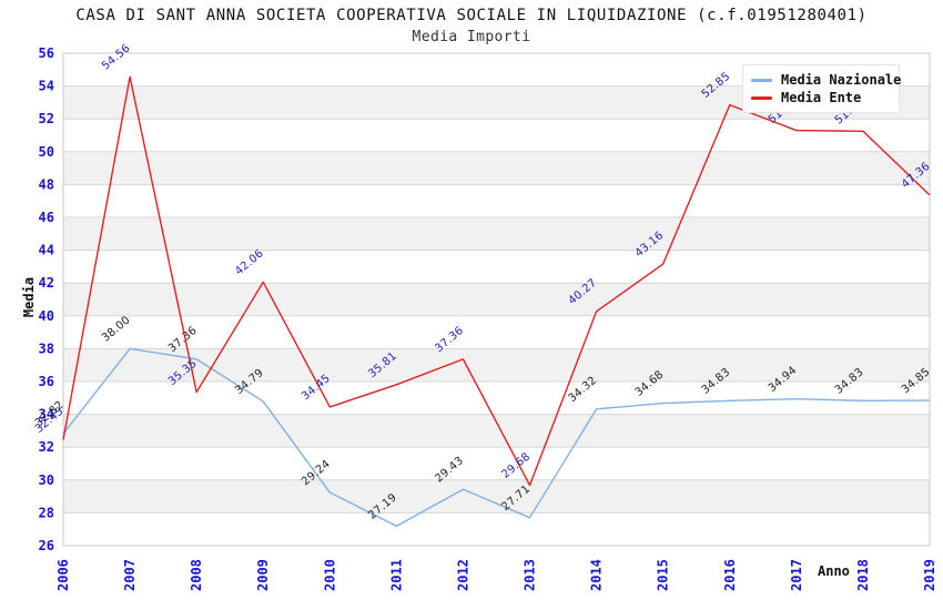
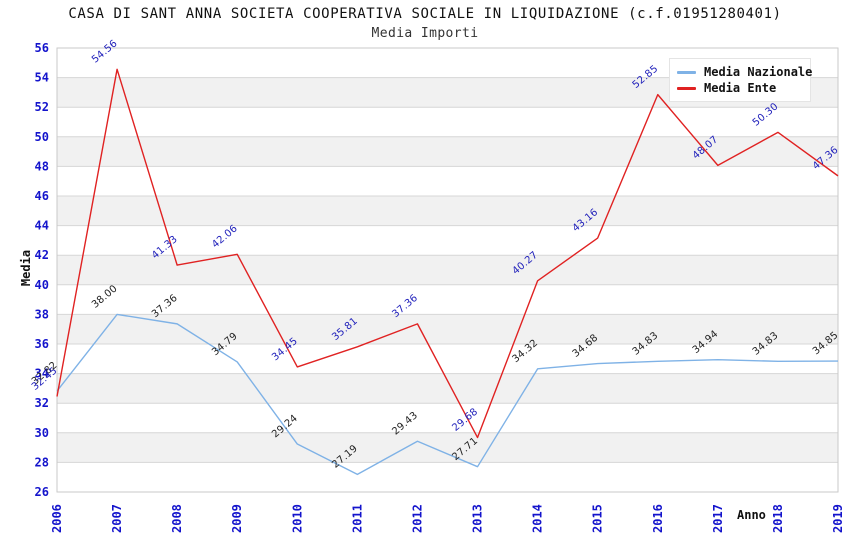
Media Ente/2008: 35.35 -> 41.33
Media Ente/2017: 51.30 -> 48.07
Media Ente/2018: 51.25 -> 50.30
